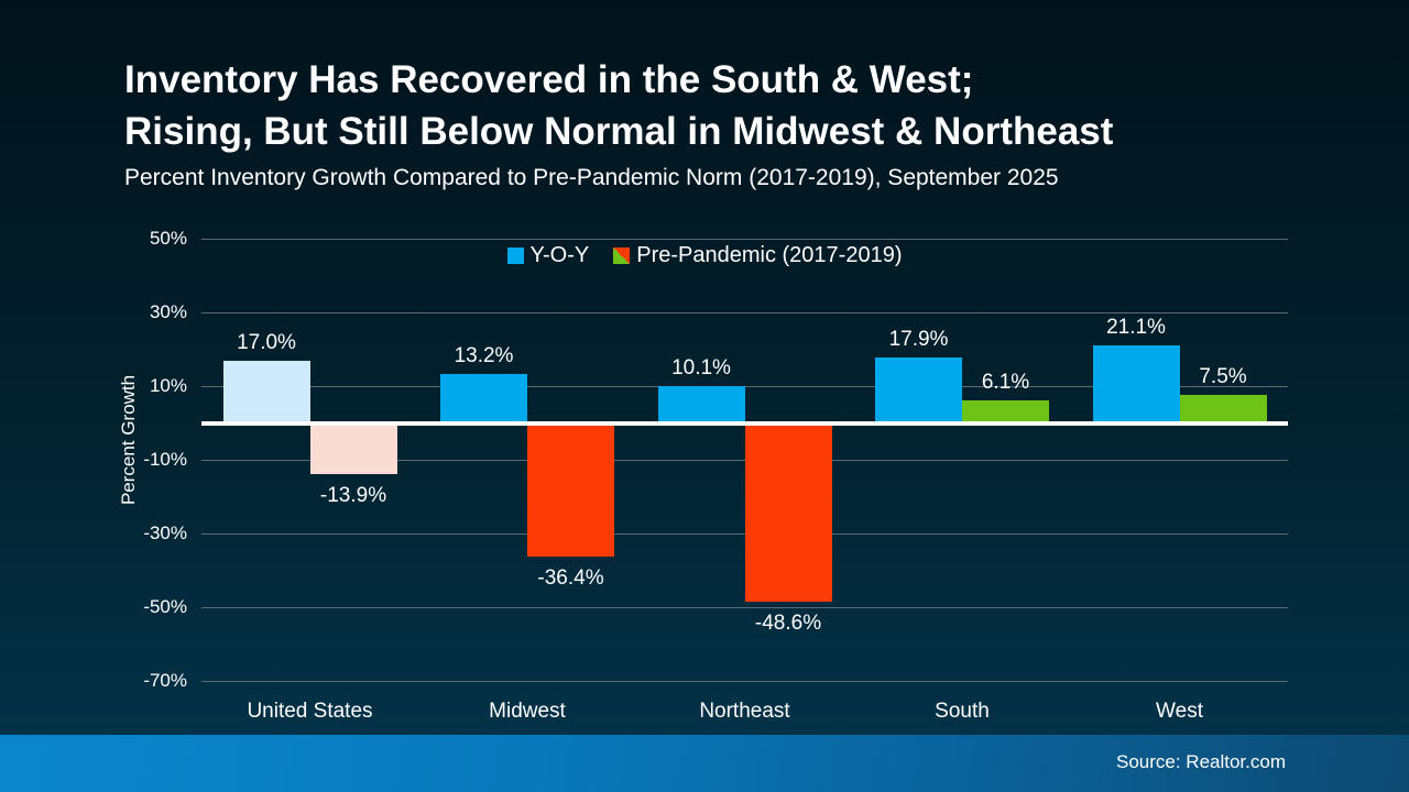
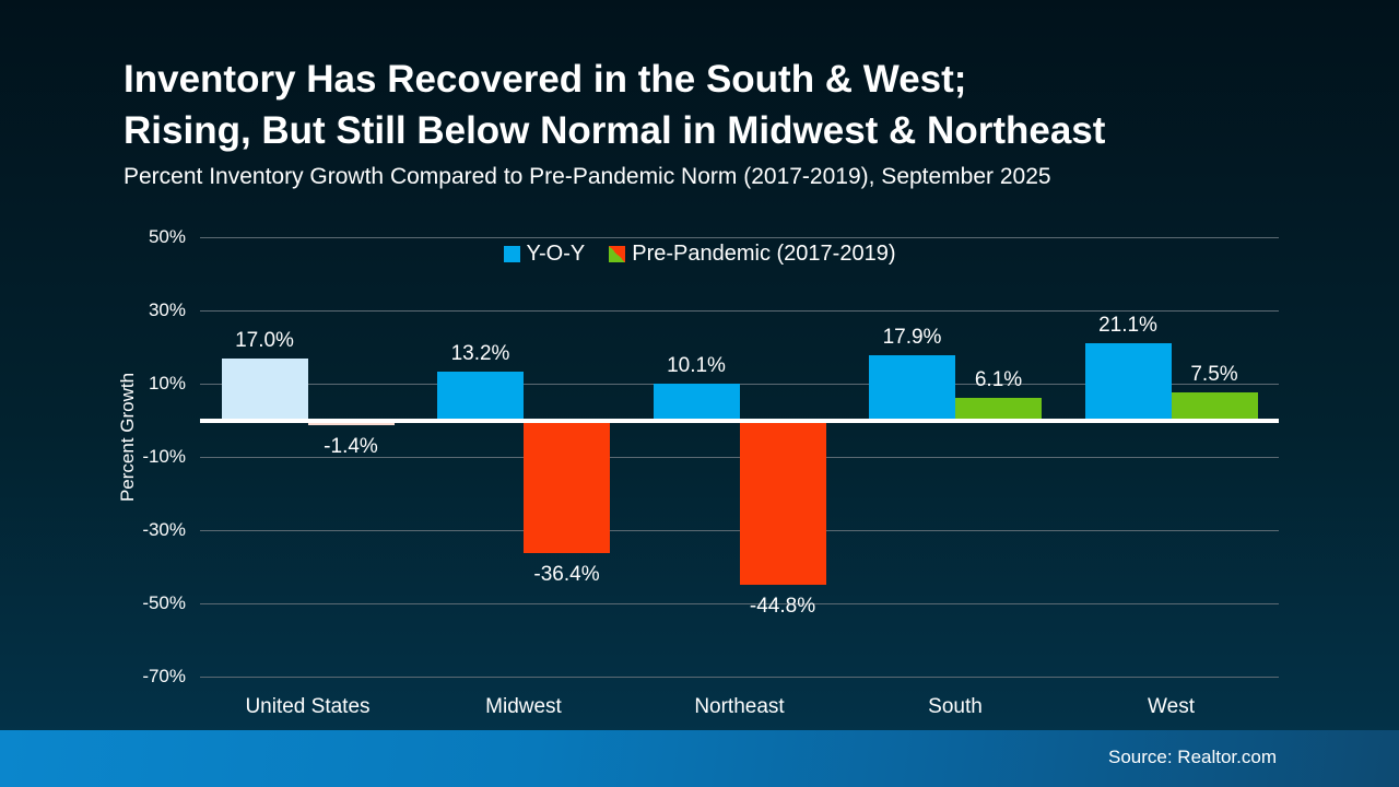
Pre-Pandemic (2017-2019)/United States: -13.9% -> -1.4%
Pre-Pandemic (2017-2019)/Northeast: -48.6% -> -44.8%
